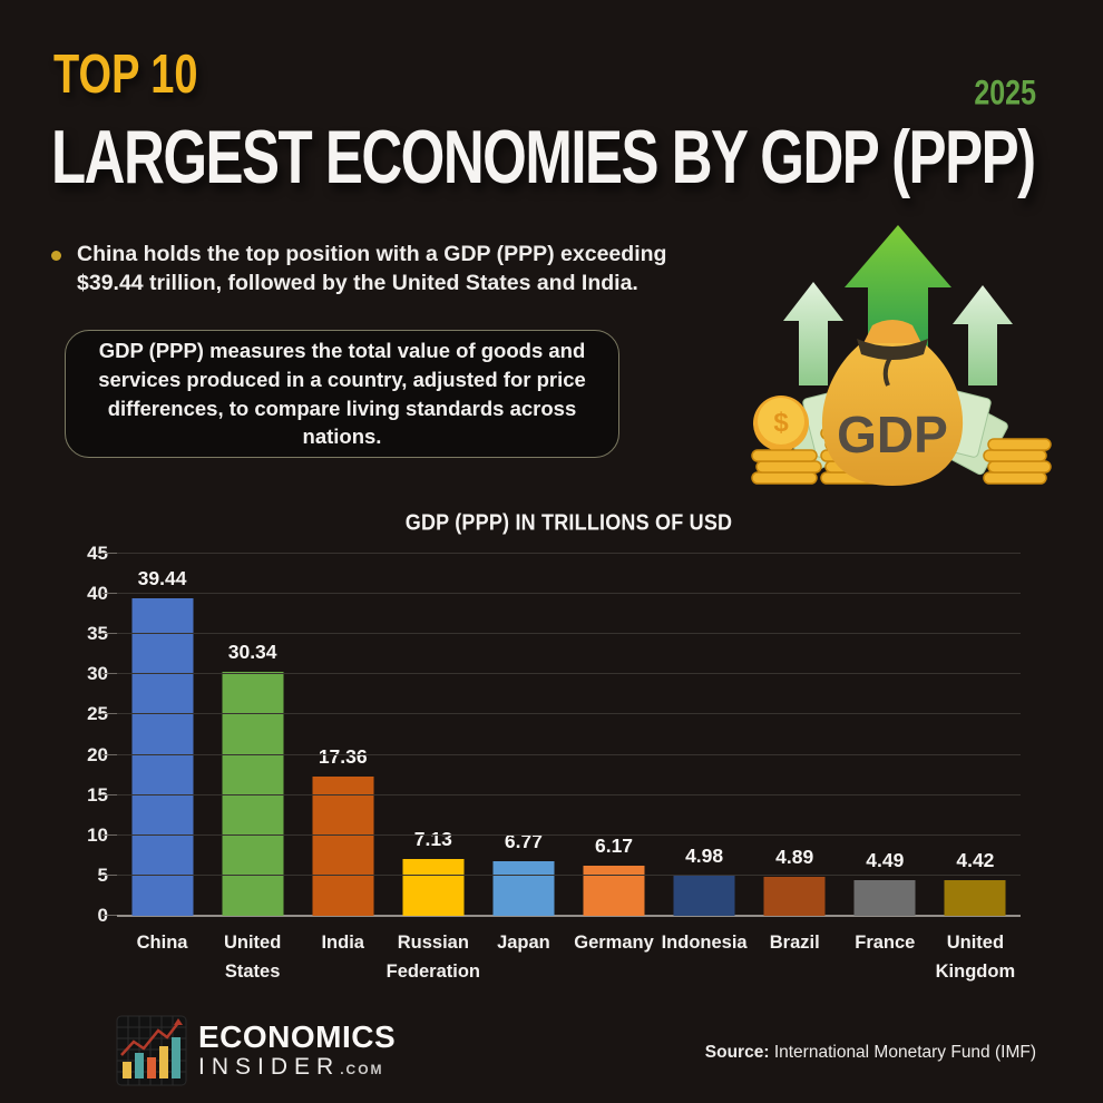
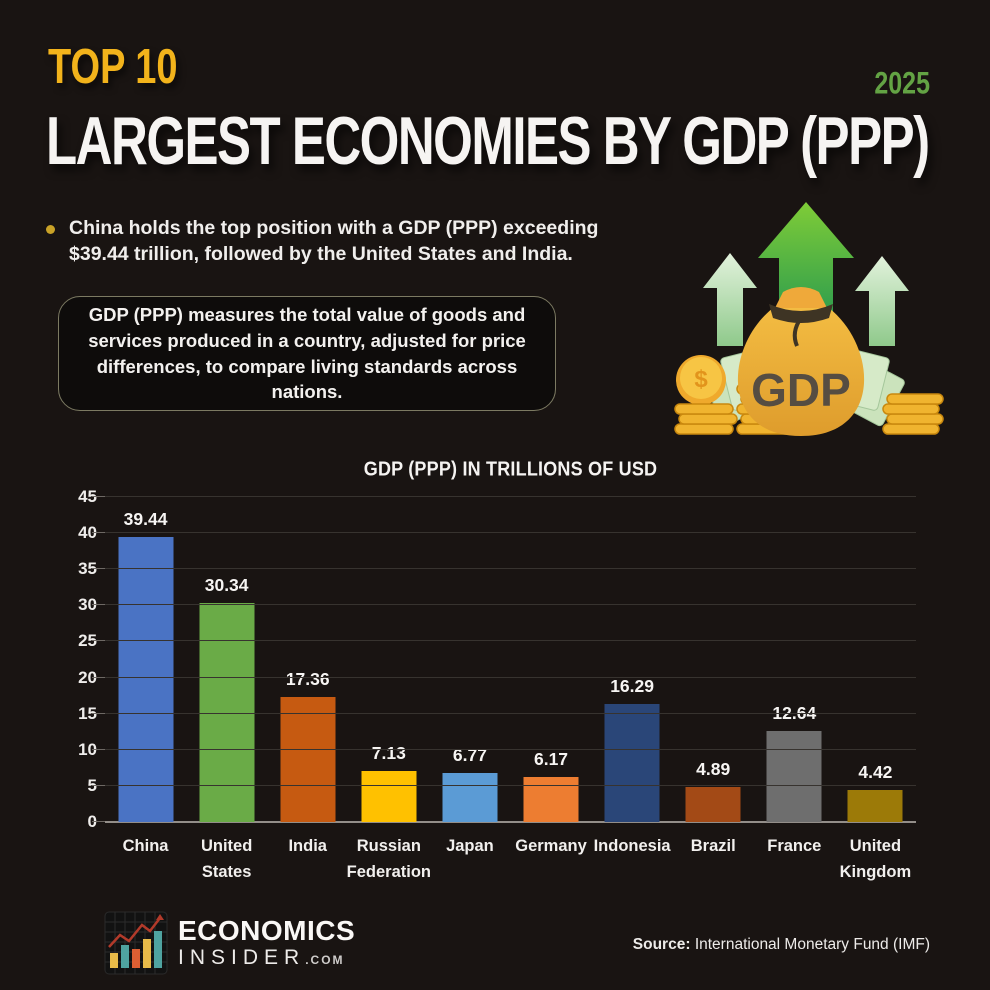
Indonesia: 4.98 -> 16.29
France: 4.49 -> 12.64
